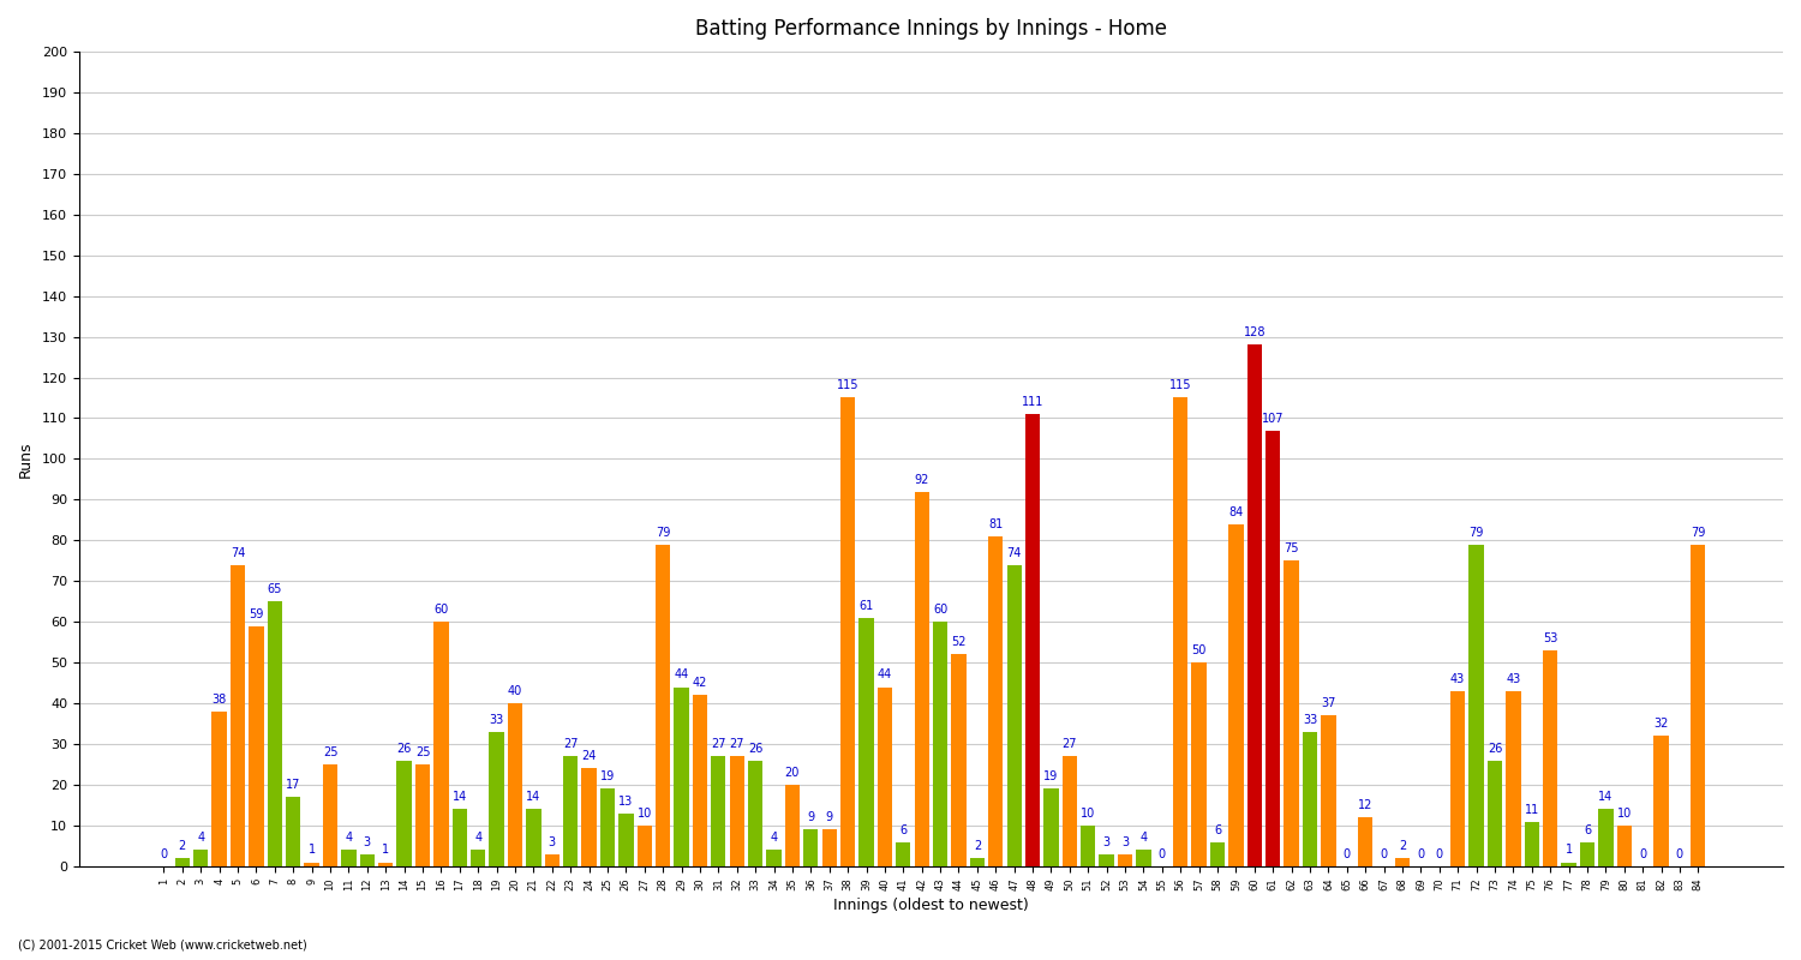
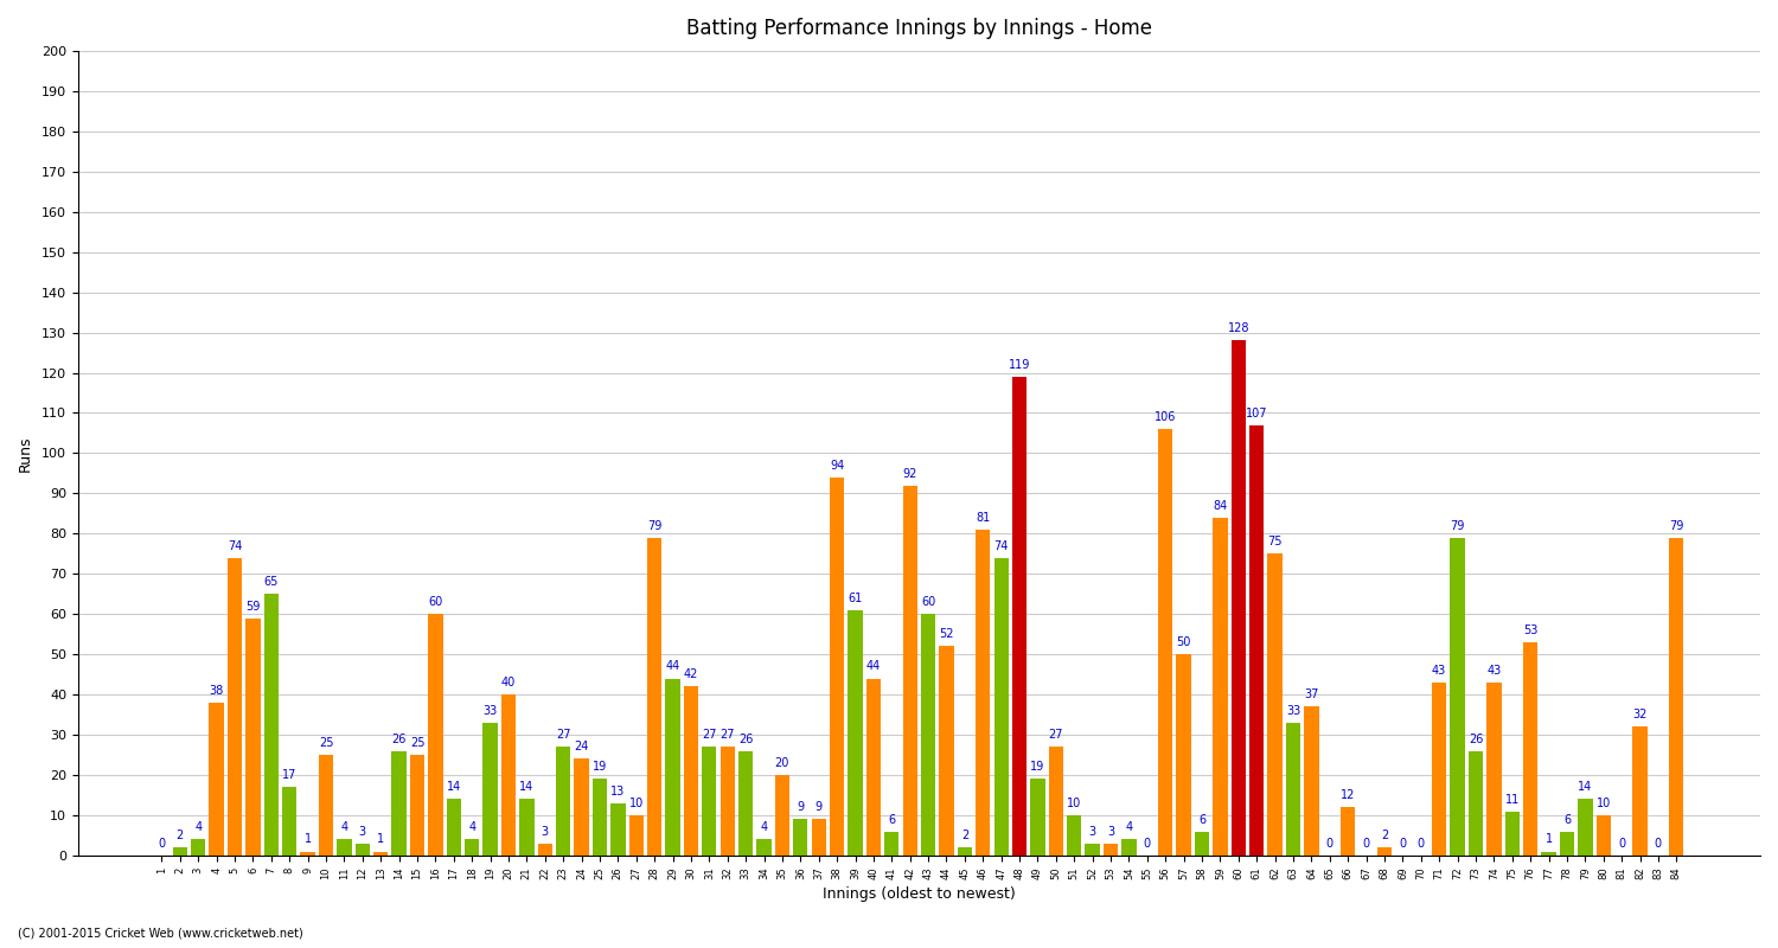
38: 115 -> 94
48: 111 -> 119
56: 115 -> 106
